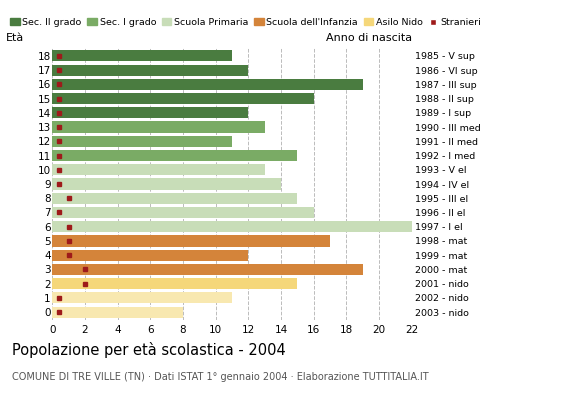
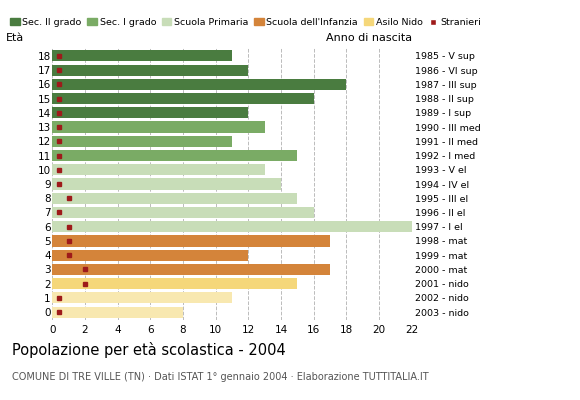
16: 19 -> 18
3: 19 -> 17
